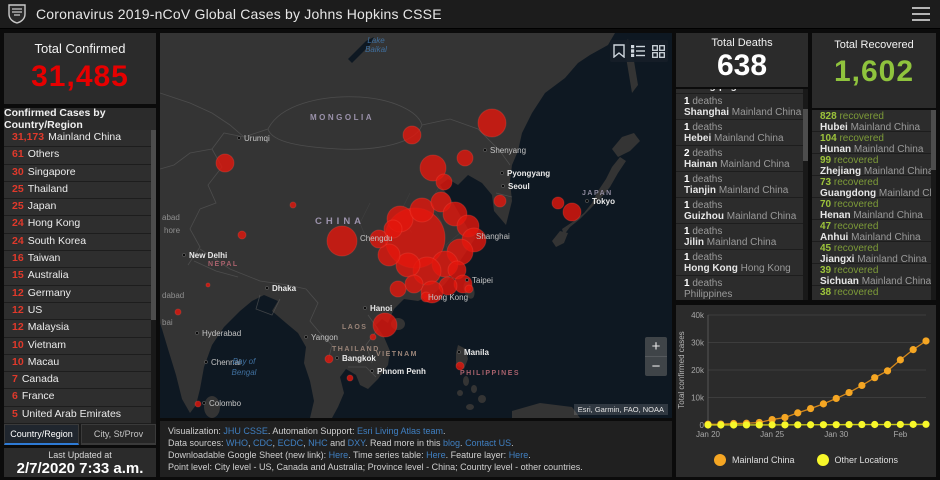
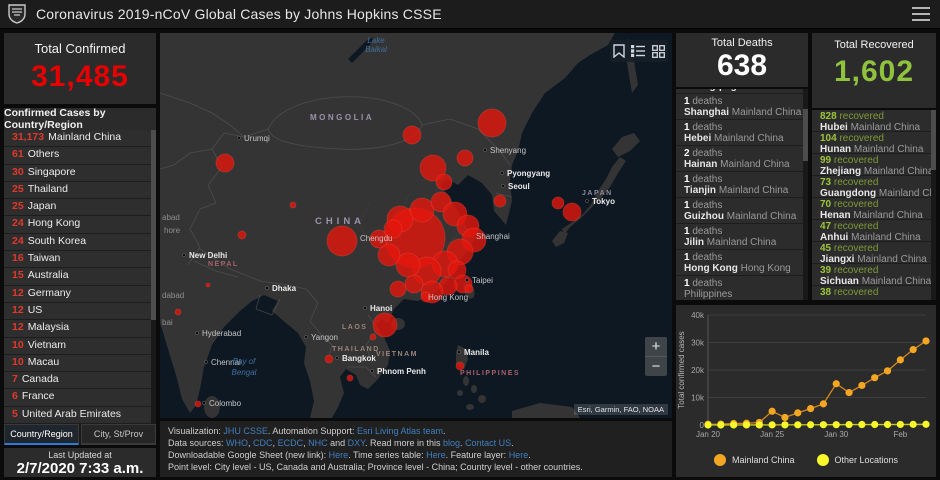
Mainland China/Jan 25: 2k -> 5k
Mainland China/Jan 30: 10k -> 15k
